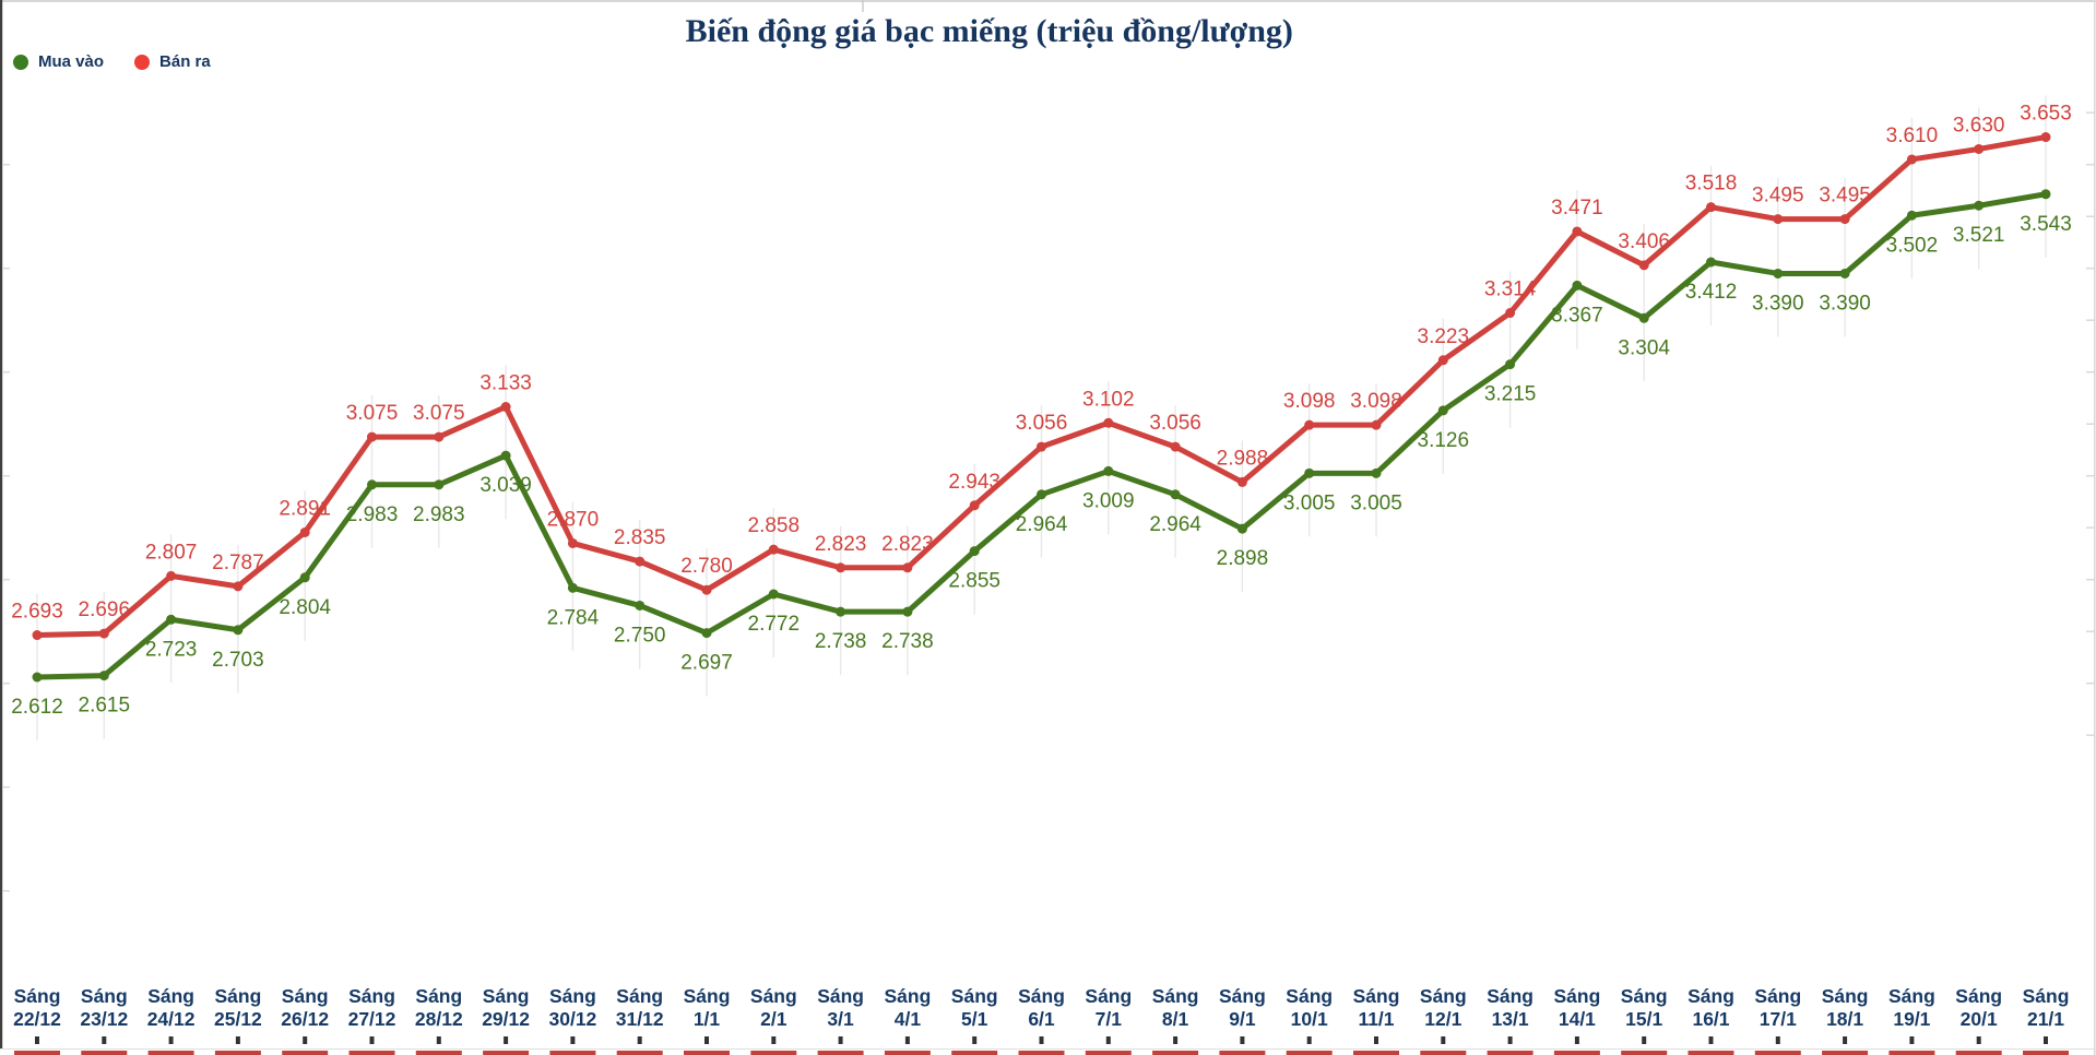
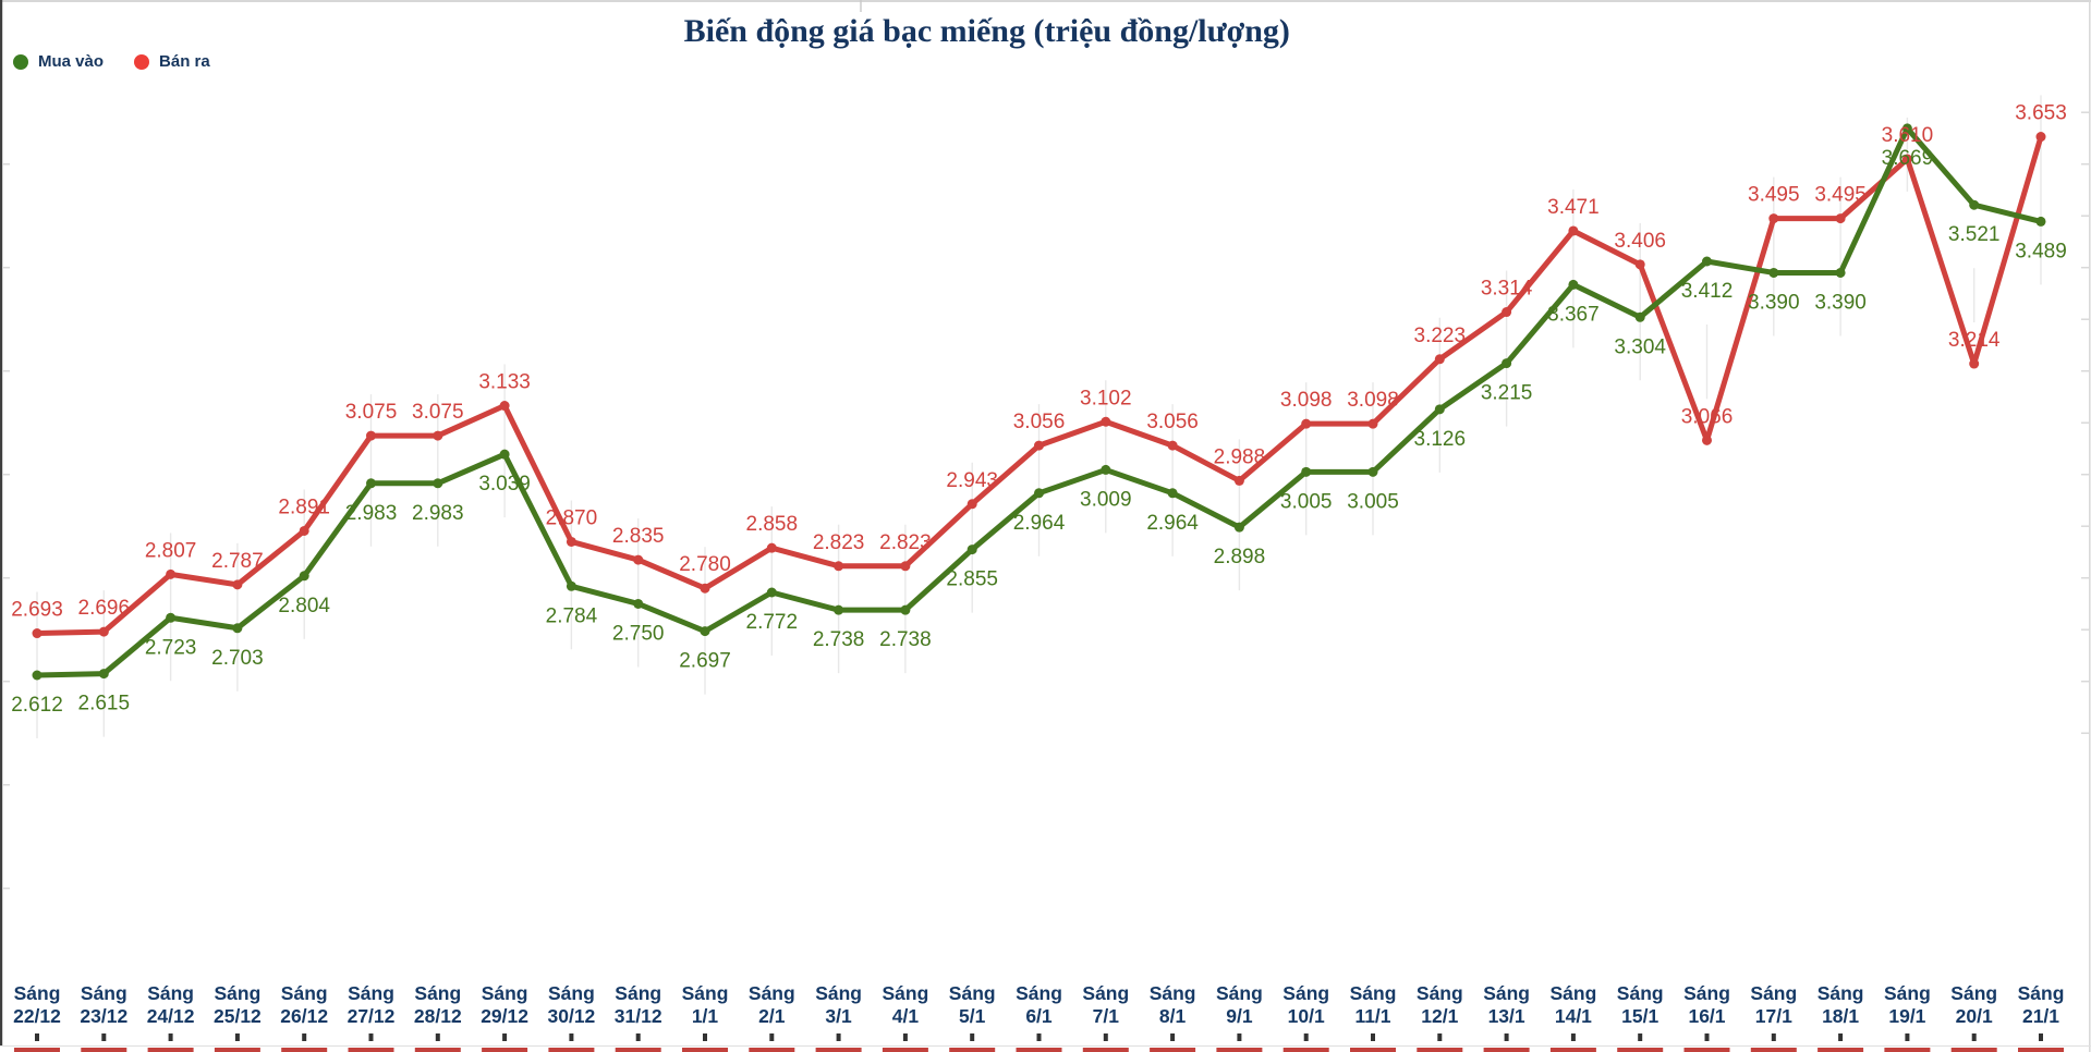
Bán ra/Sáng 16/1: 3.518 -> 3.066
Mua vào/Sáng 19/1: 3.502 -> 3.669
Bán ra/Sáng 20/1: 3.630 -> 3.214
Mua vào/Sáng 21/1: 3.543 -> 3.489
